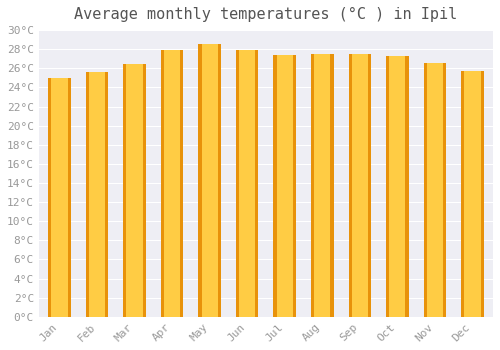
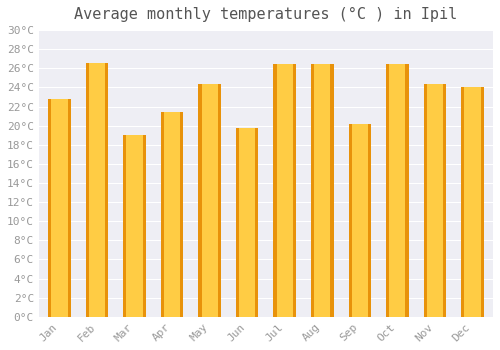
Jan: 25.0°C -> 22.8°C
Feb: 25.6°C -> 26.6°C
Mar: 26.5°C -> 19.0°C
Apr: 27.9°C -> 21.4°C
May: 28.5°C -> 24.4°C
Jun: 27.9°C -> 19.8°C
Jul: 27.4°C -> 26.4°C
Aug: 27.5°C -> 26.4°C
Sep: 27.5°C -> 20.2°C
Oct: 27.3°C -> 26.4°C
Nov: 26.6°C -> 24.4°C
Dec: 25.7°C -> 24.0°C
